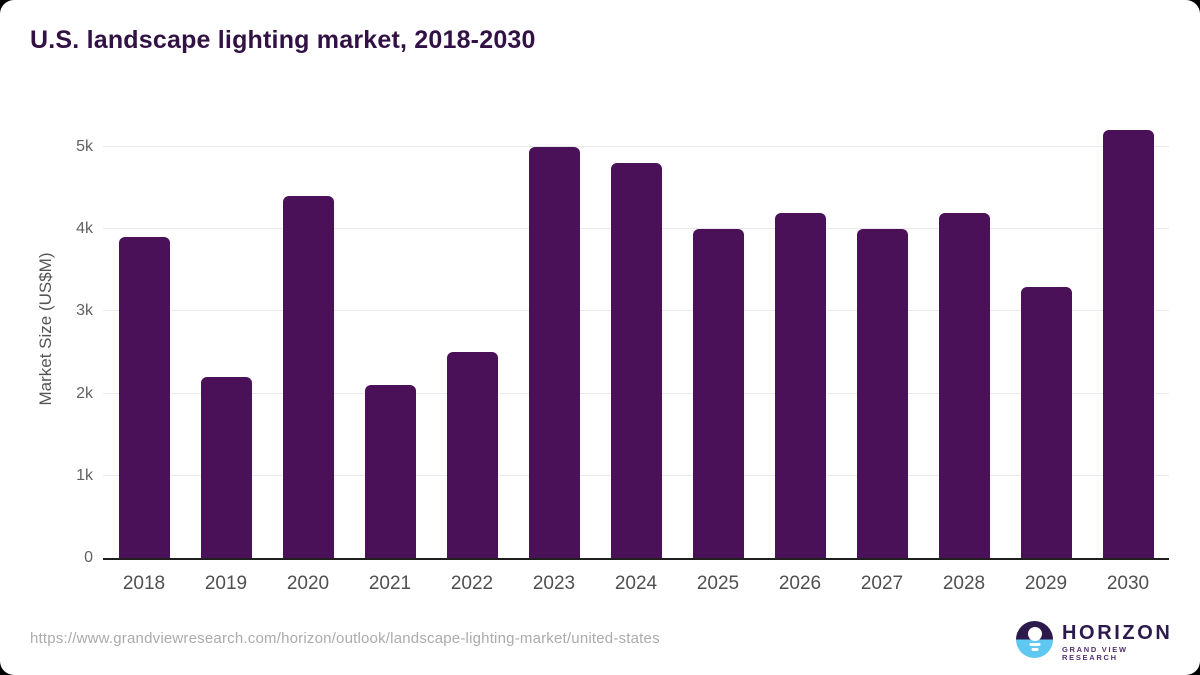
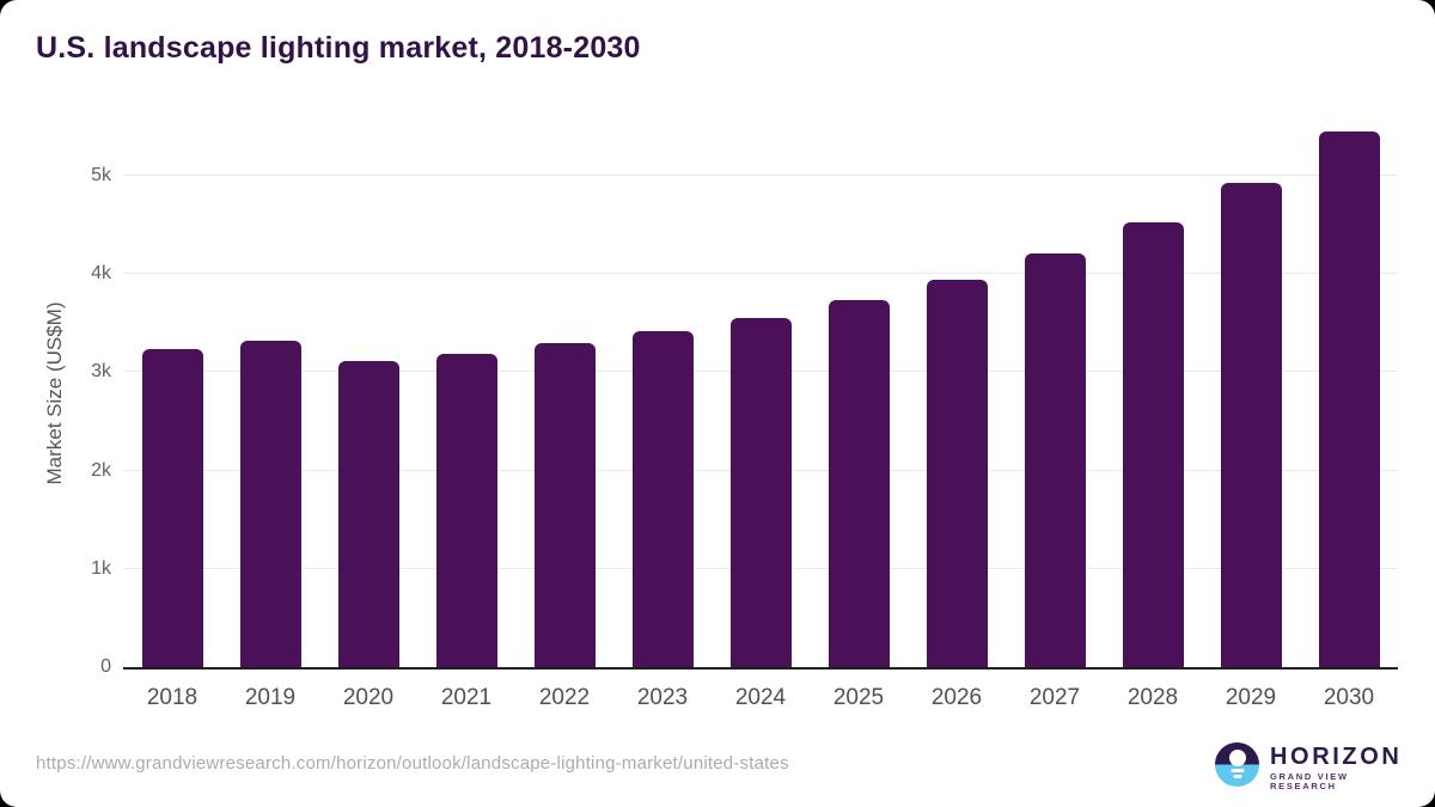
2018: 3.9k -> 3.2k
2019: 2.2k -> 3.3k
2020: 4.4k -> 3.1k
2021: 2.1k -> 3.2k
2022: 2.5k -> 3.3k
2023: 5.0k -> 3.4k
2024: 4.8k -> 3.6k
2025: 4.0k -> 3.7k
2026: 4.2k -> 3.9k
2027: 4.0k -> 4.2k
2028: 4.2k -> 4.5k
2029: 3.3k -> 4.9k
2030: 5.2k -> 5.4k
